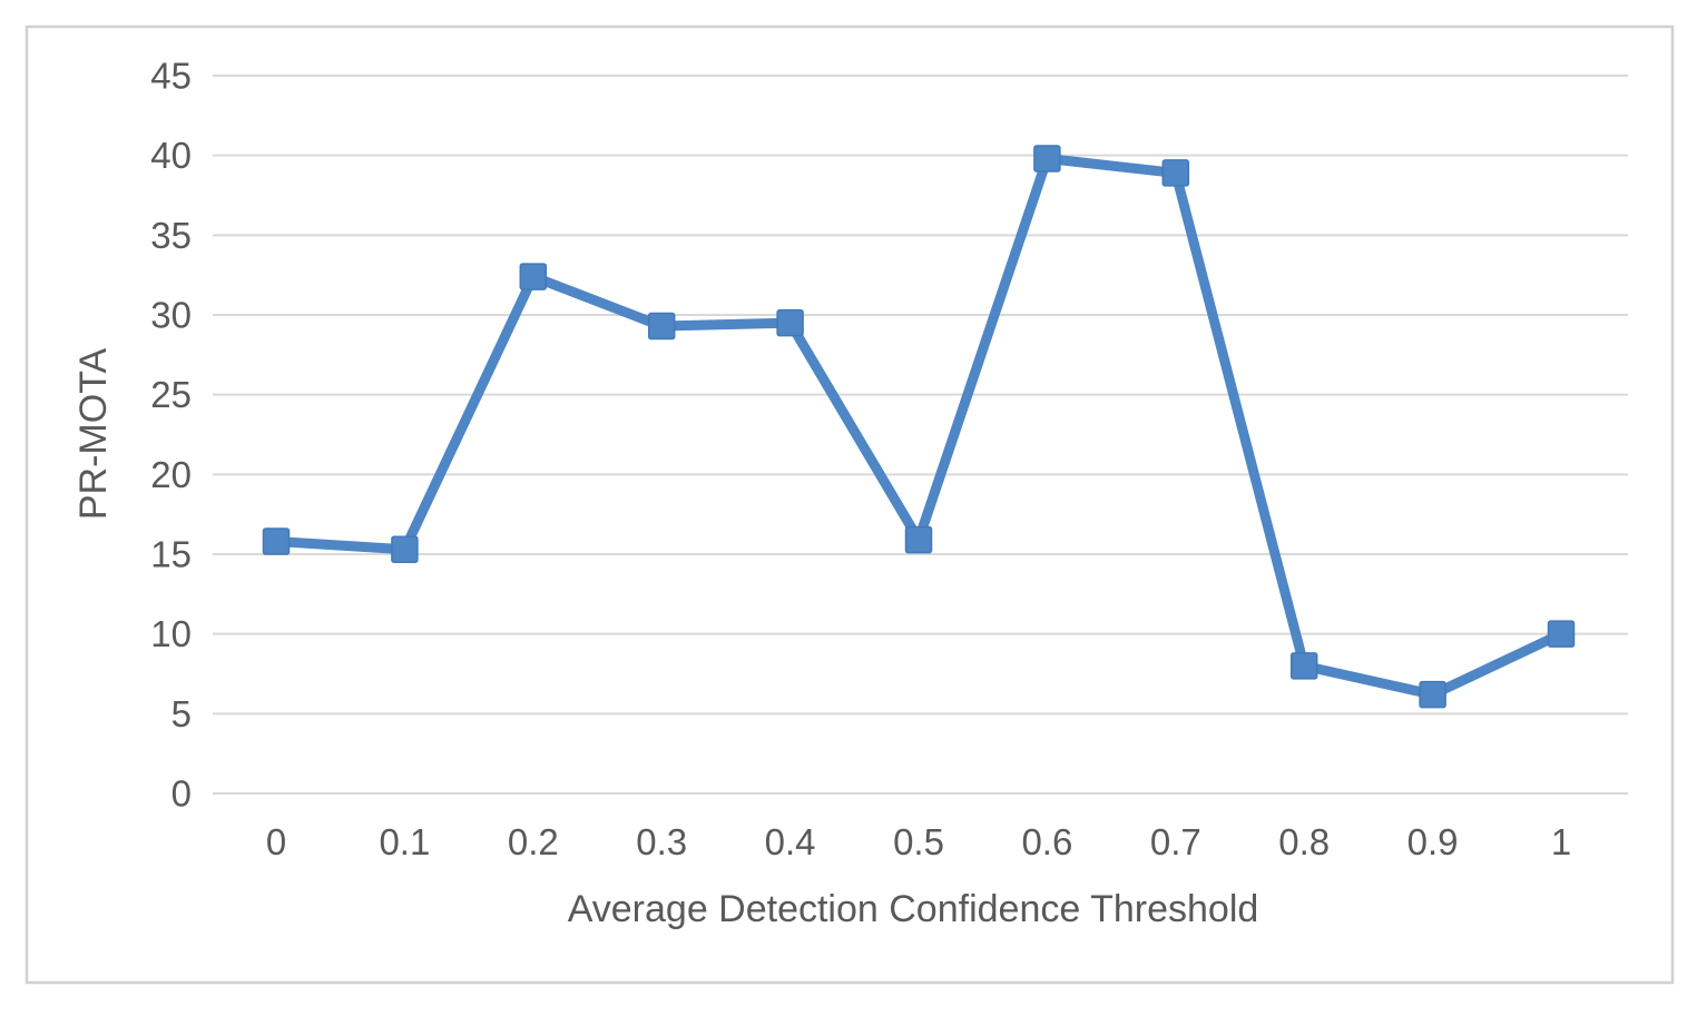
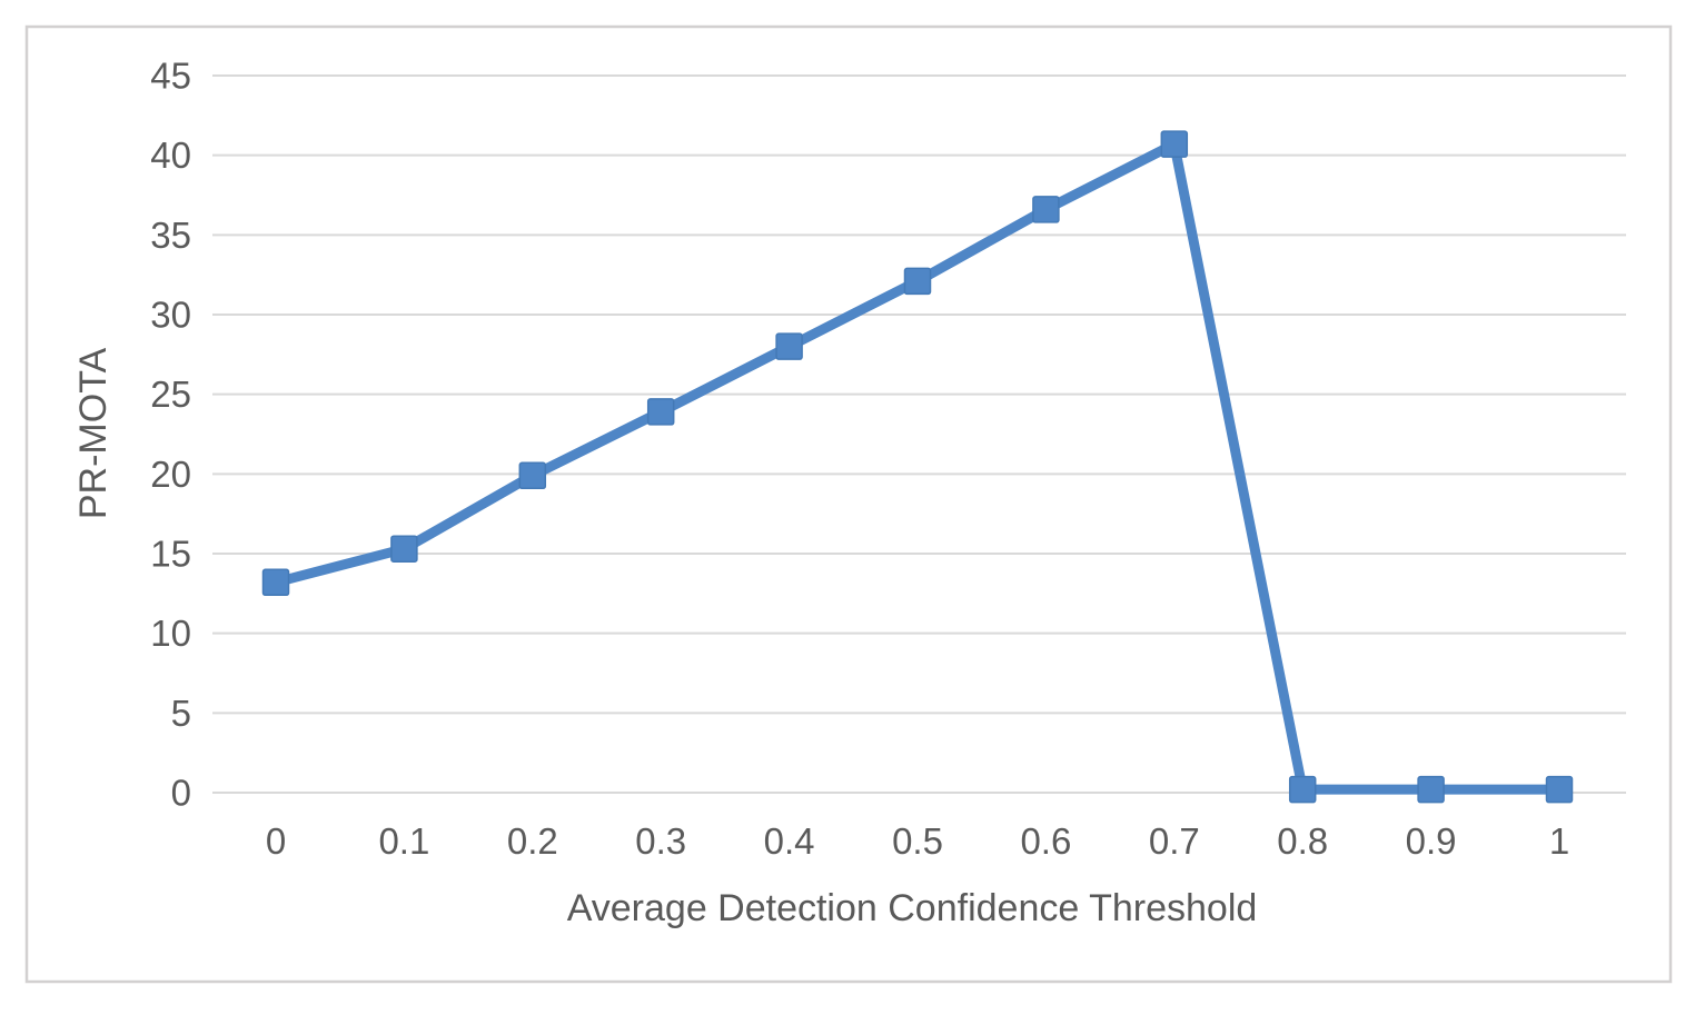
0: 15.8 -> 13.2
0.2: 32.4 -> 19.9
0.3: 29.3 -> 23.9
0.4: 29.5 -> 28.0
0.5: 15.9 -> 32.1
0.6: 39.8 -> 36.6
0.7: 38.9 -> 40.7
0.8: 8.0 -> 0.2
0.9: 6.2 -> 0.2
1: 10.0 -> 0.2
